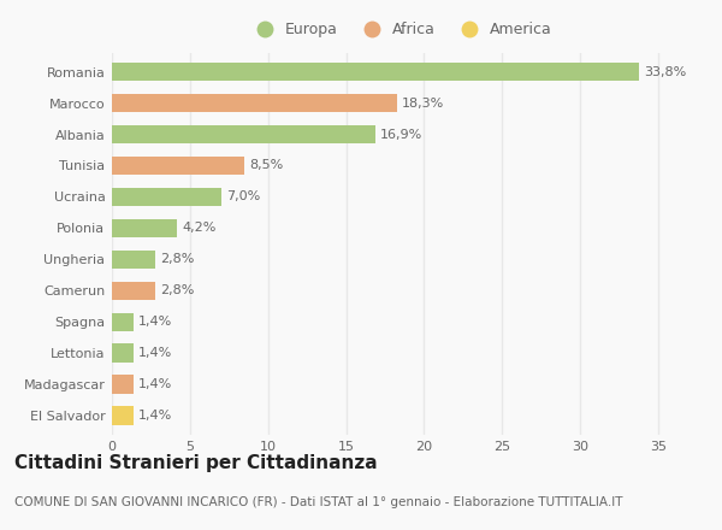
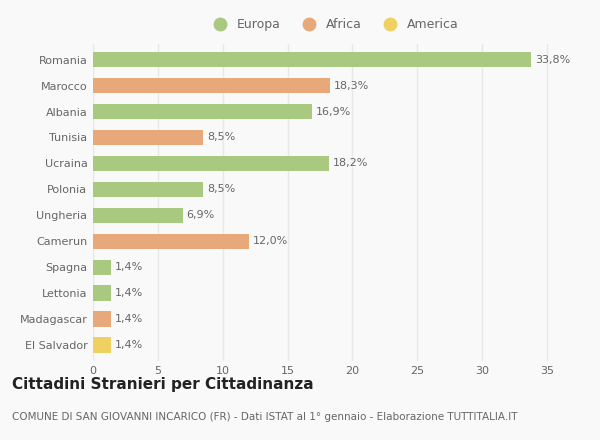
Ucraina: 7,0% -> 18,2%
Polonia: 4,2% -> 8,5%
Ungheria: 2,8% -> 6,9%
Camerun: 2,8% -> 12,0%
